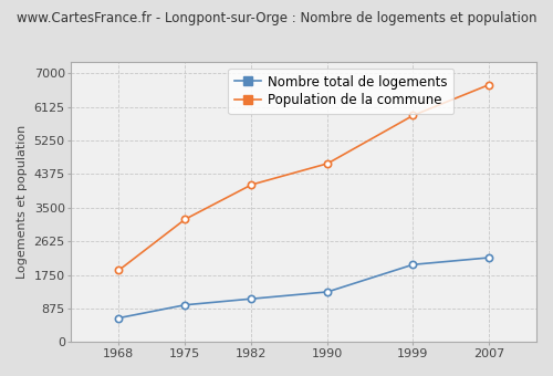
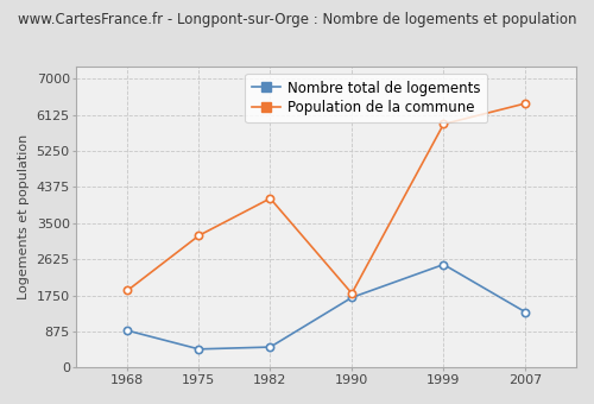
Nombre total de logements/1968: 630 -> 900
Nombre total de logements/1975: 970 -> 450
Nombre total de logements/1982: 1130 -> 500
Nombre total de logements/1990: 1310 -> 1700
Population de la commune/1990: 4650 -> 1800
Nombre total de logements/1999: 2020 -> 2500
Nombre total de logements/2007: 2200 -> 1350
Population de la commune/2007: 6700 -> 6400
